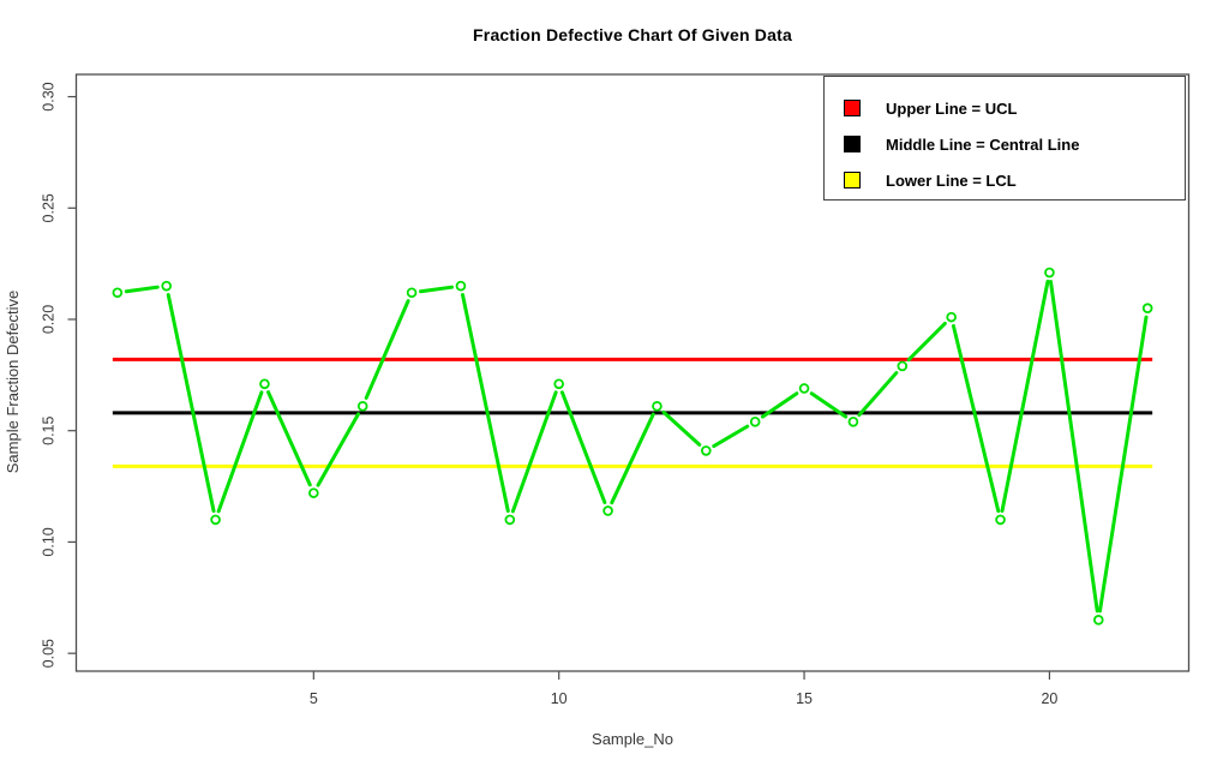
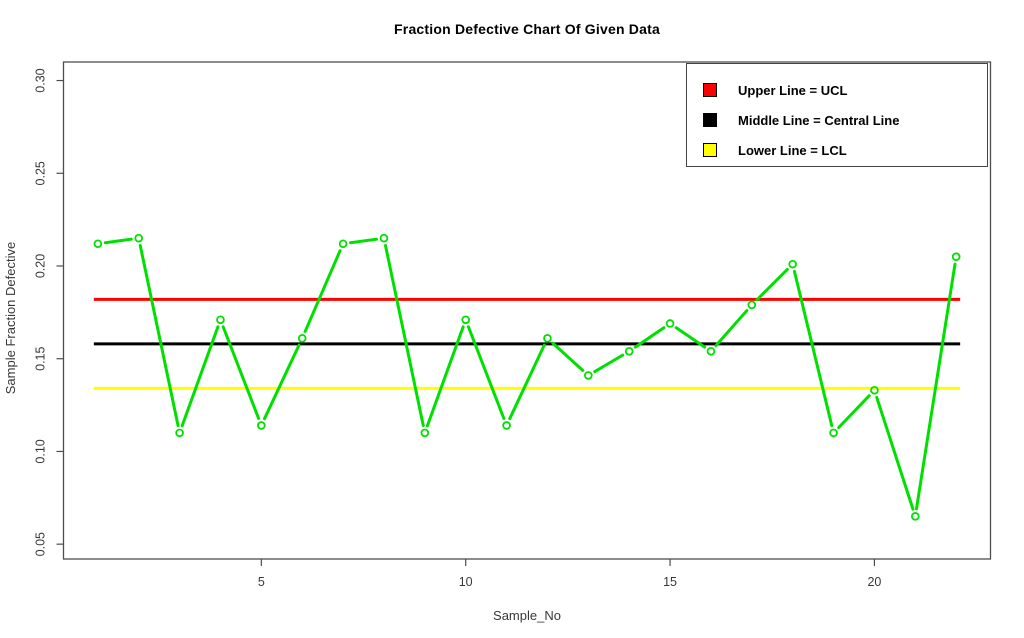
5: 0.122 -> 0.114
20: 0.221 -> 0.133
